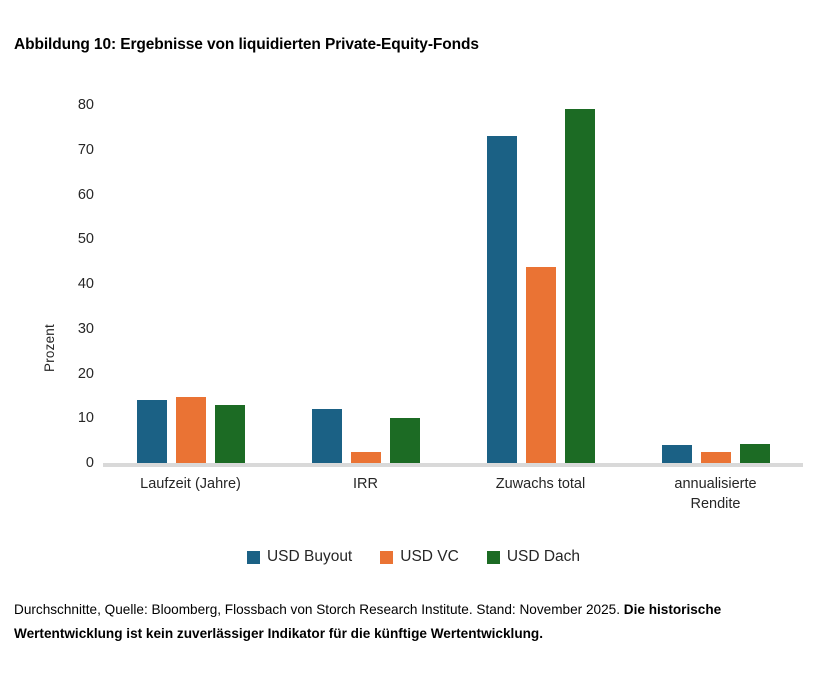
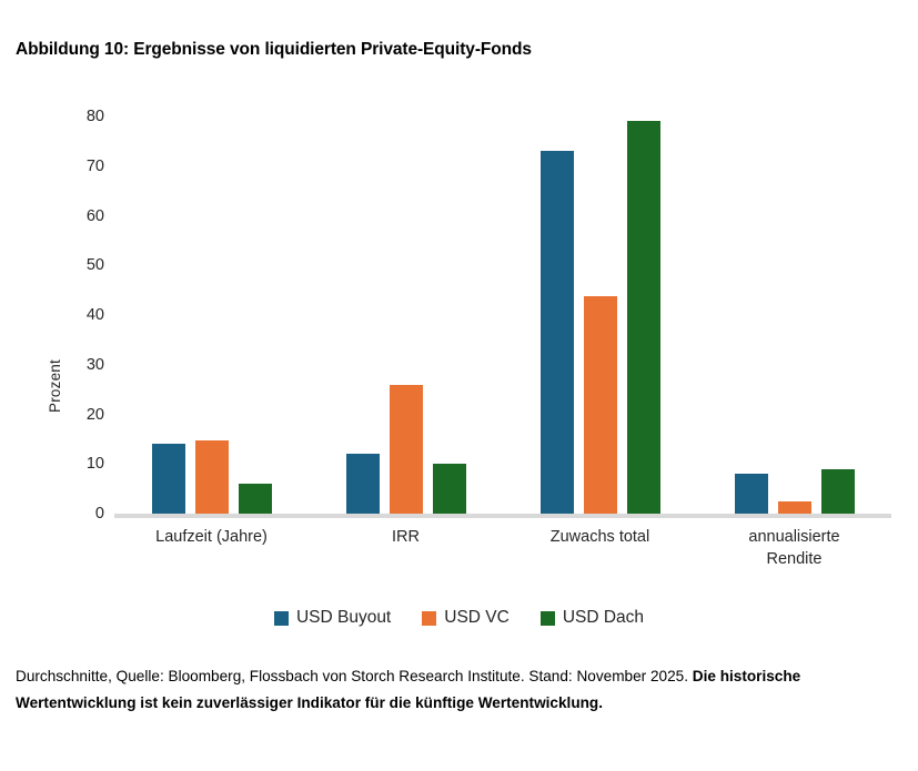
USD Dach/Laufzeit (Jahre): 13 -> 6
USD VC/IRR: 2 -> 26
USD Buyout/annualisierte Rendite: 4 -> 8
USD Dach/annualisierte Rendite: 4 -> 9
